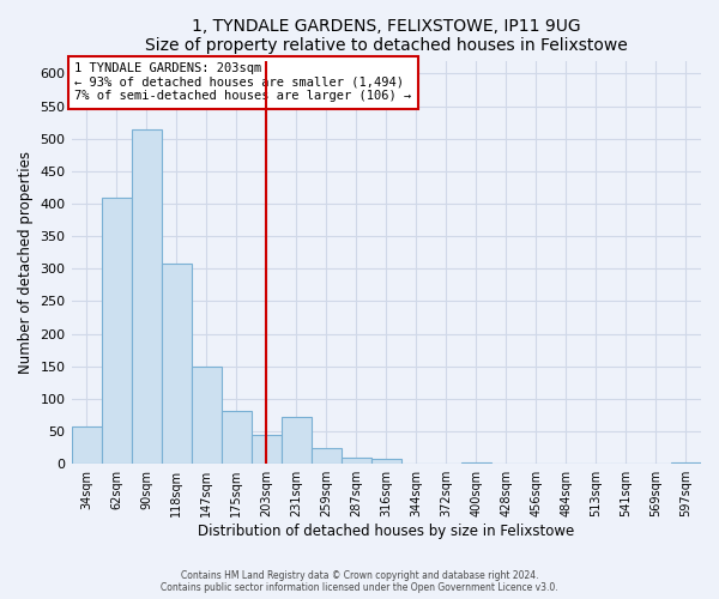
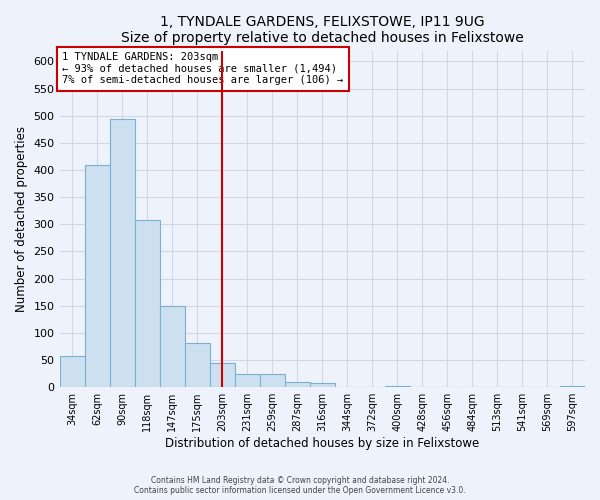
90sqm: 514 -> 493
231sqm: 72 -> 25
